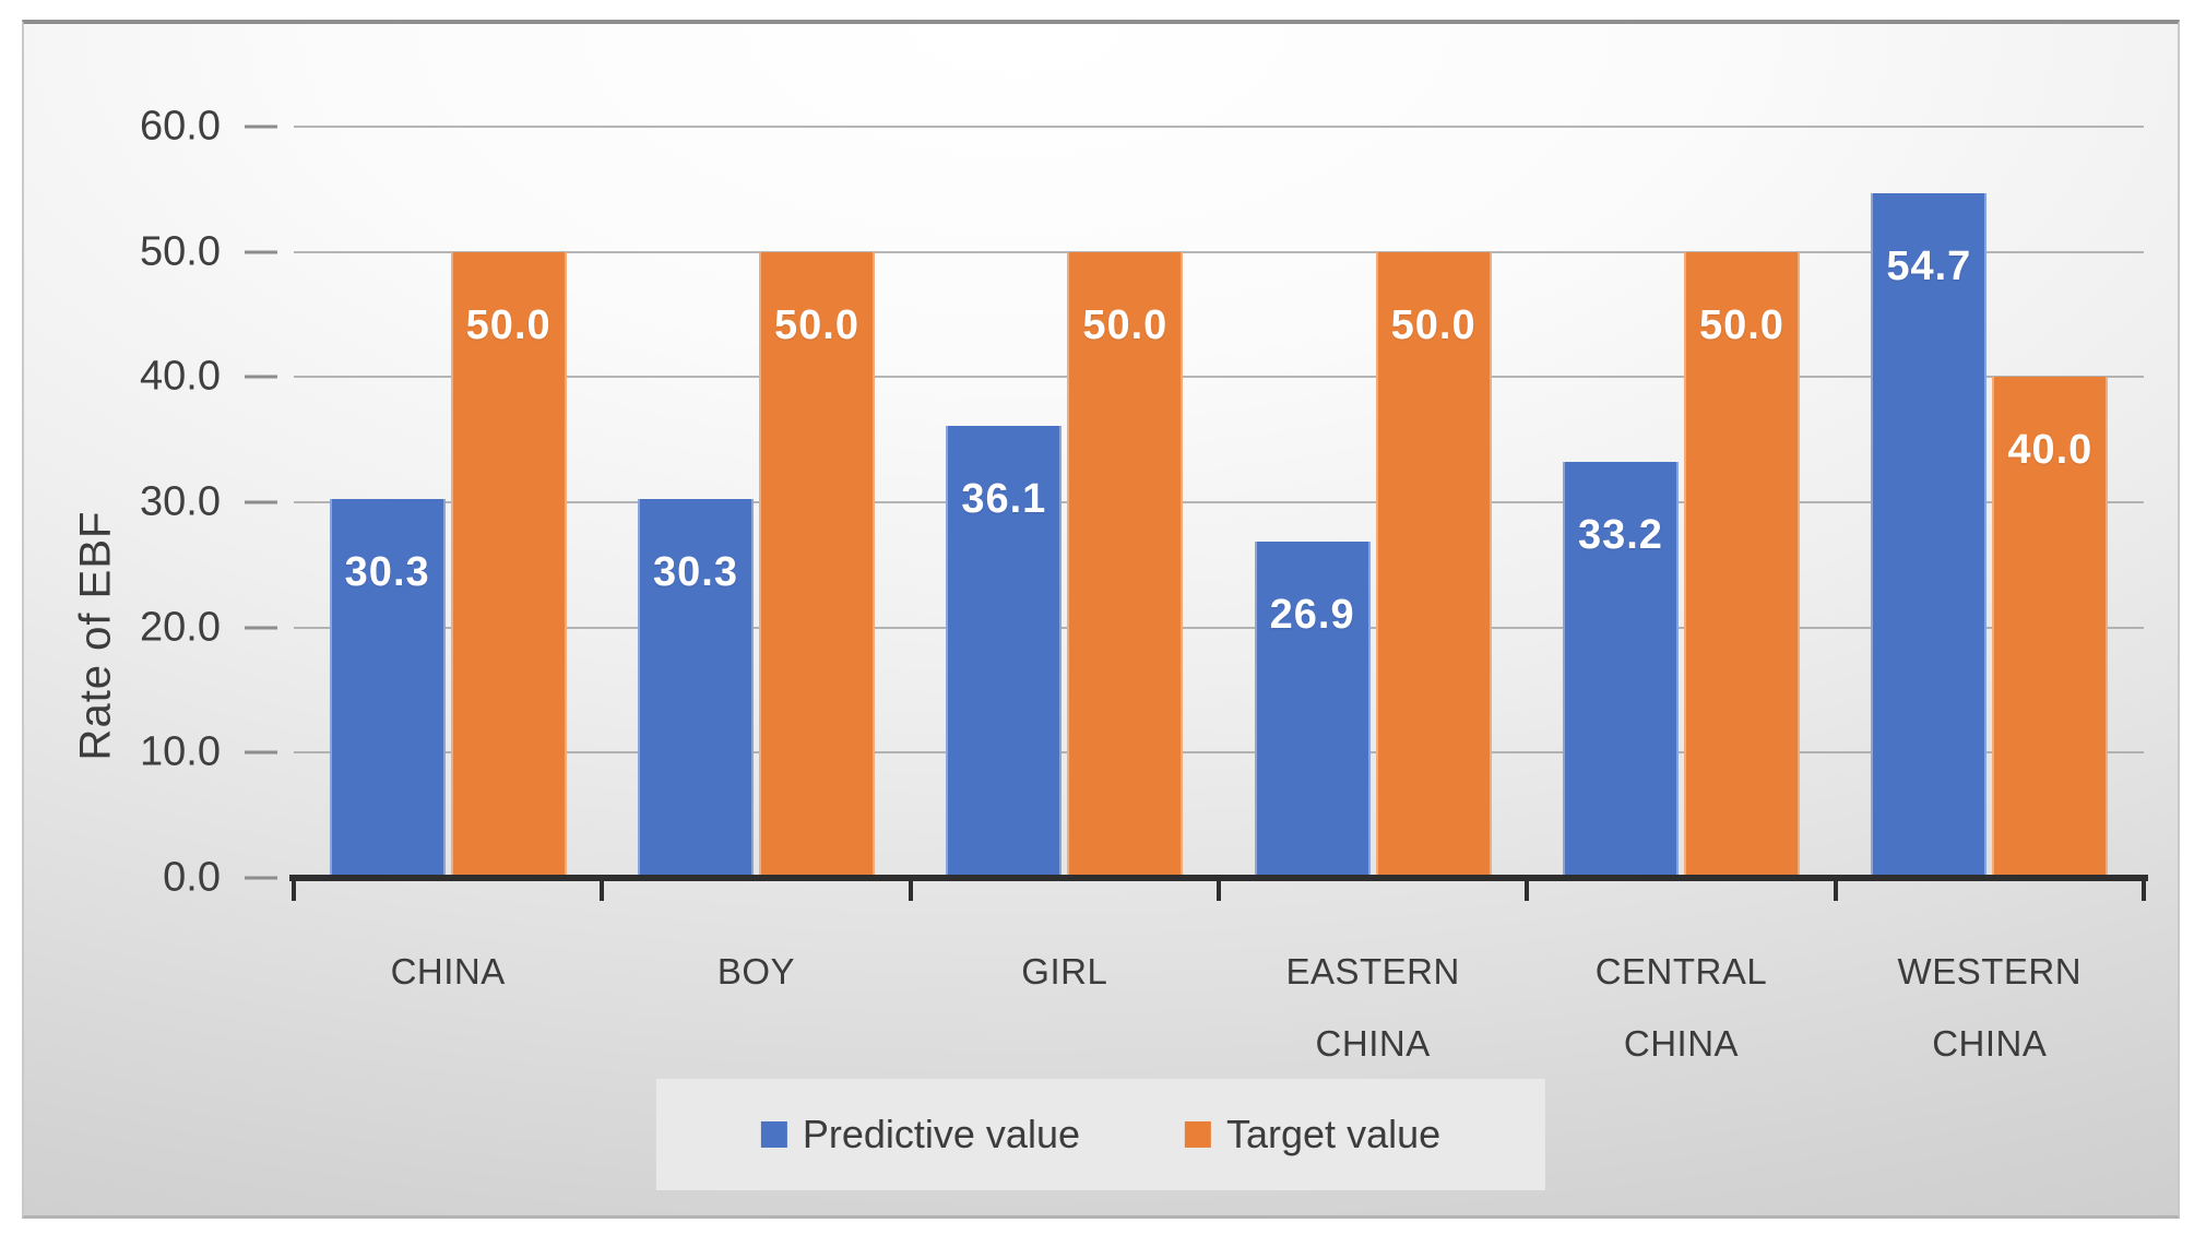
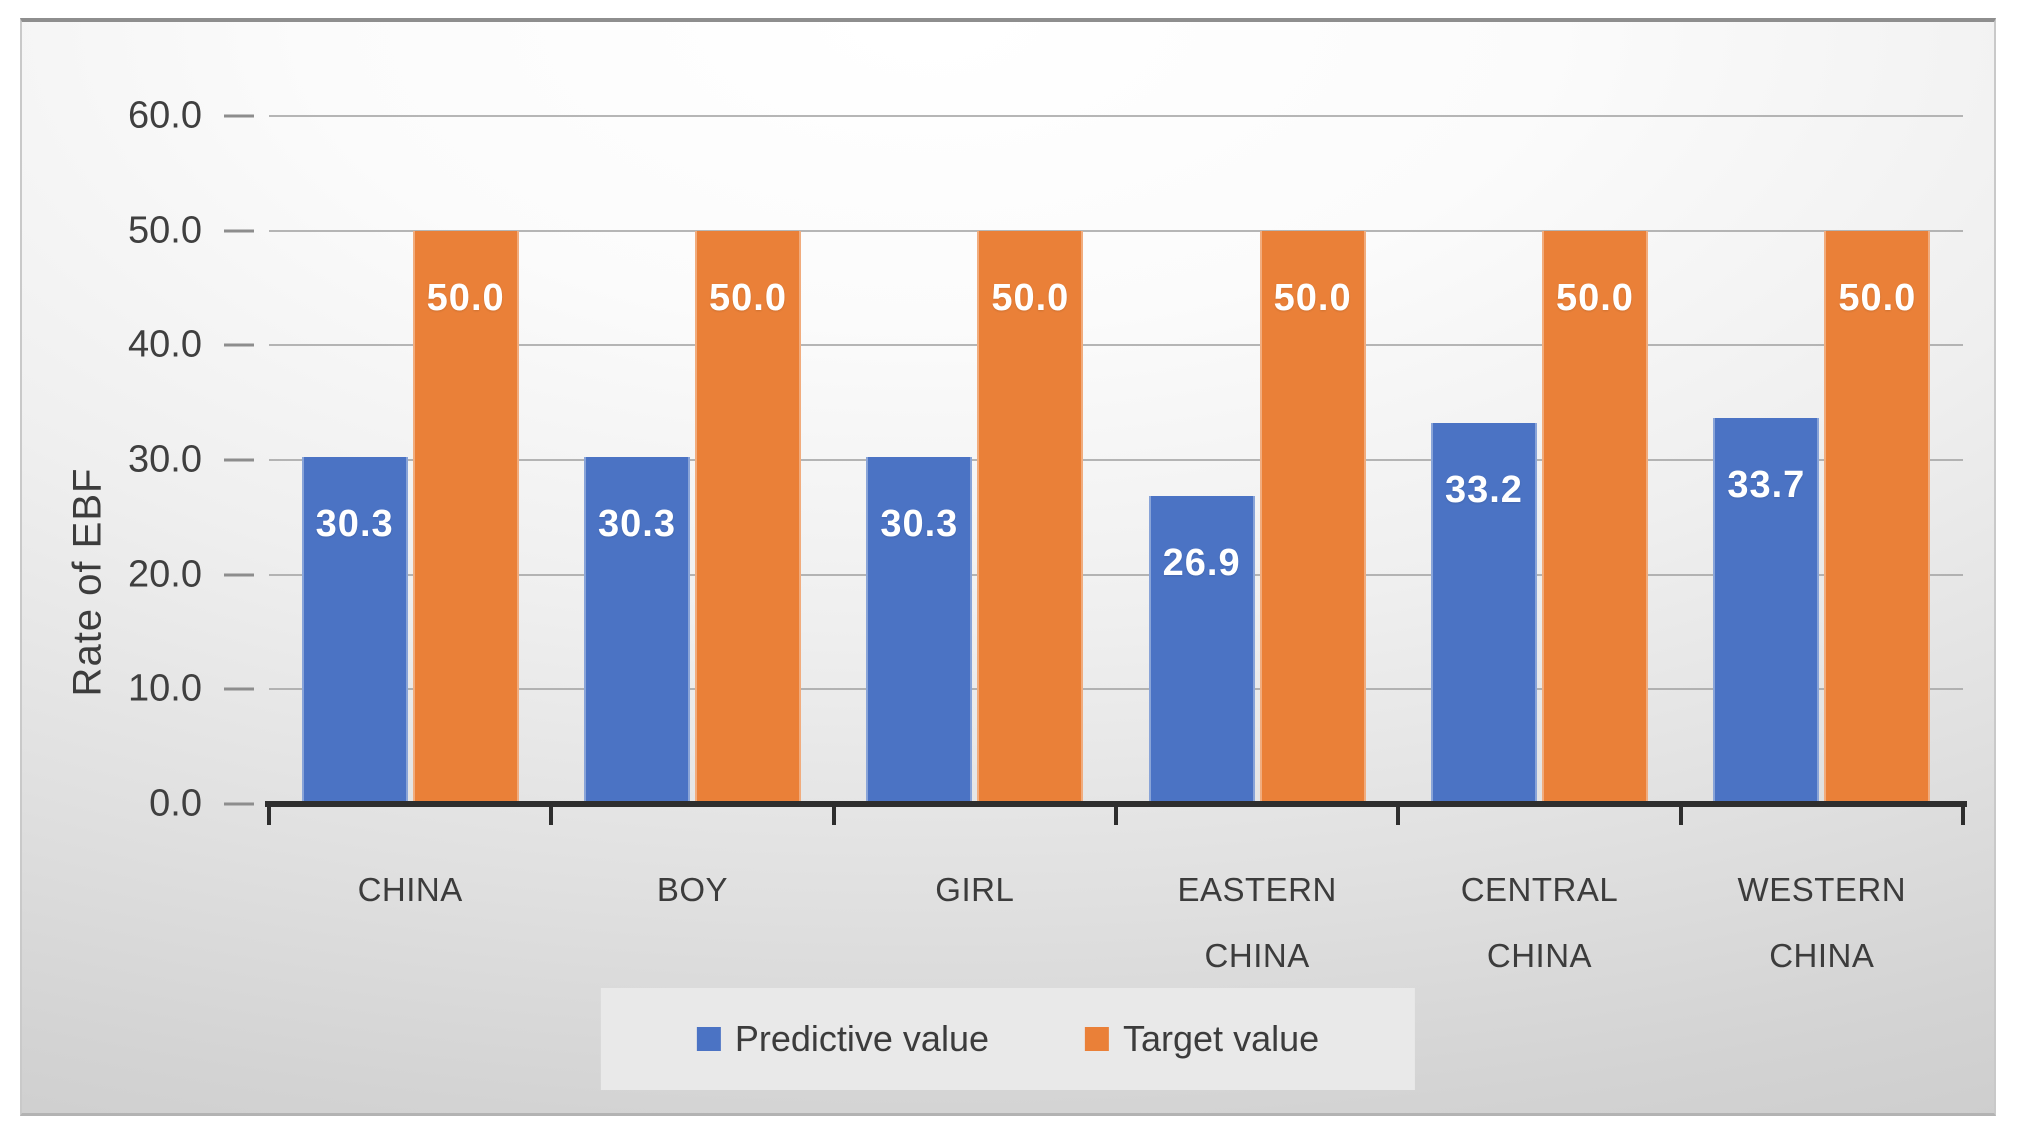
Predictive value/GIRL: 36.1 -> 30.3
Predictive value/WESTERN CHINA: 54.7 -> 33.7
Target value/WESTERN CHINA: 40.0 -> 50.0
